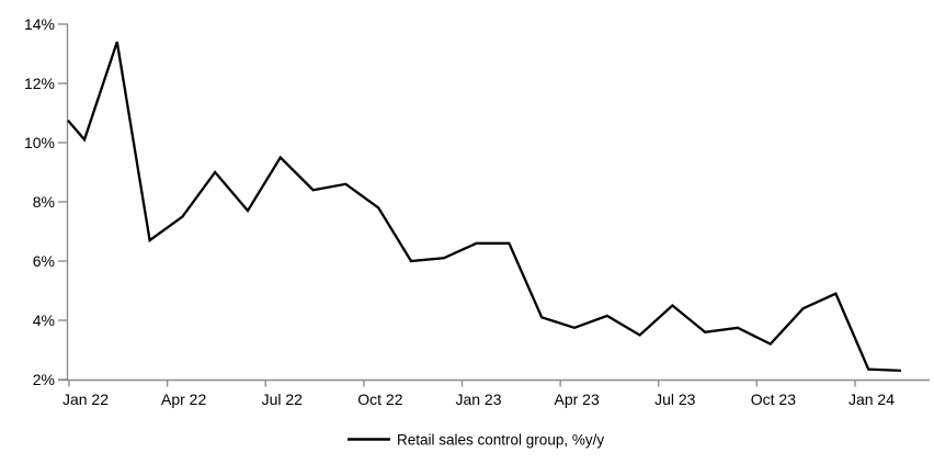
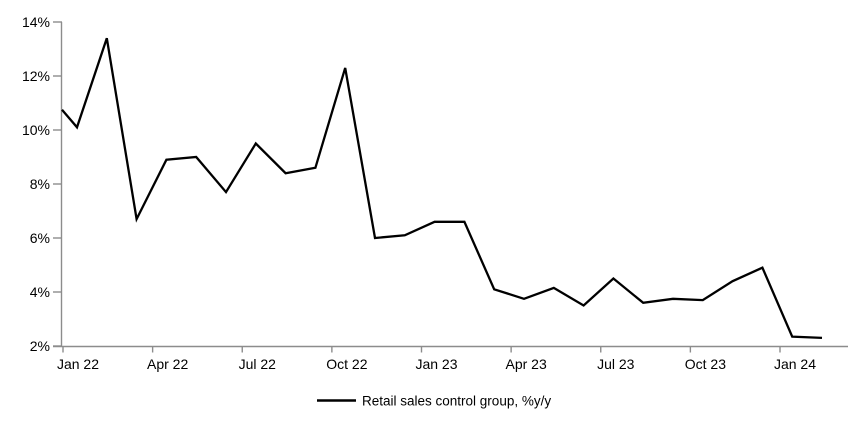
Apr 22: 7.5% -> 8.9%
Oct 22: 7.8% -> 12.3%
Oct 23: 3.2% -> 3.7%
